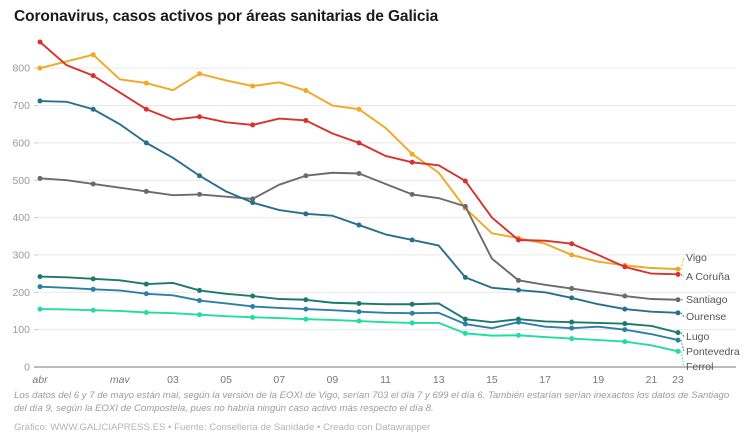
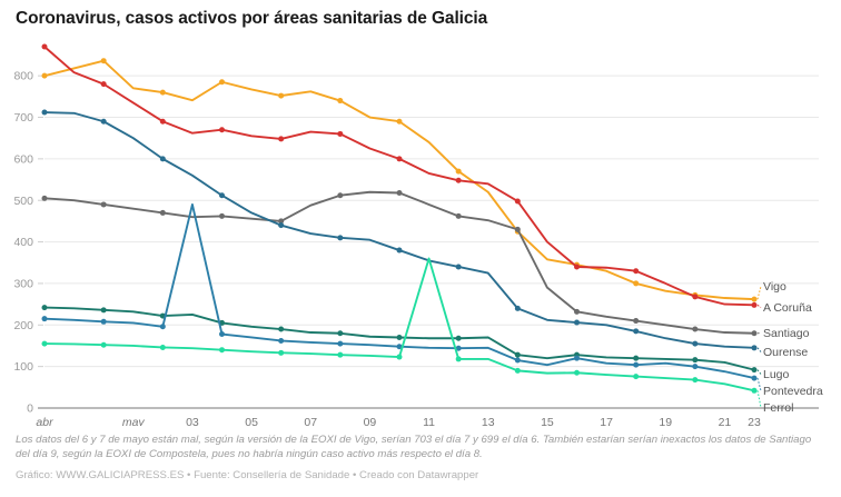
Pontevedra/05: 190 -> 490
Ferrol/13: 120 -> 360
